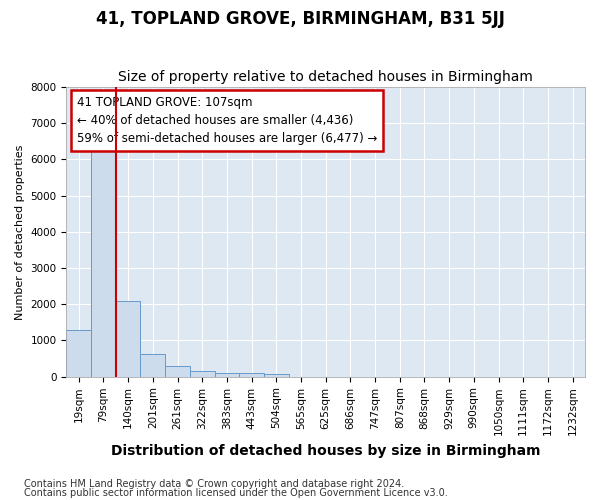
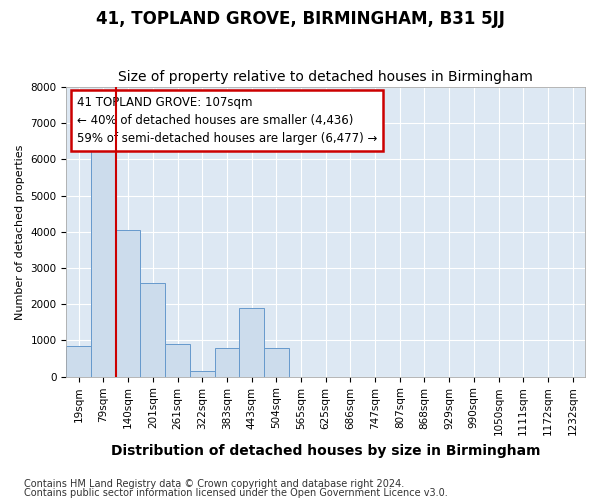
19sqm: 1300 -> 850
140sqm: 2100 -> 4050
201sqm: 620 -> 2600
261sqm: 300 -> 900
383sqm: 100 -> 800
443sqm: 100 -> 1900
504sqm: 80 -> 800
